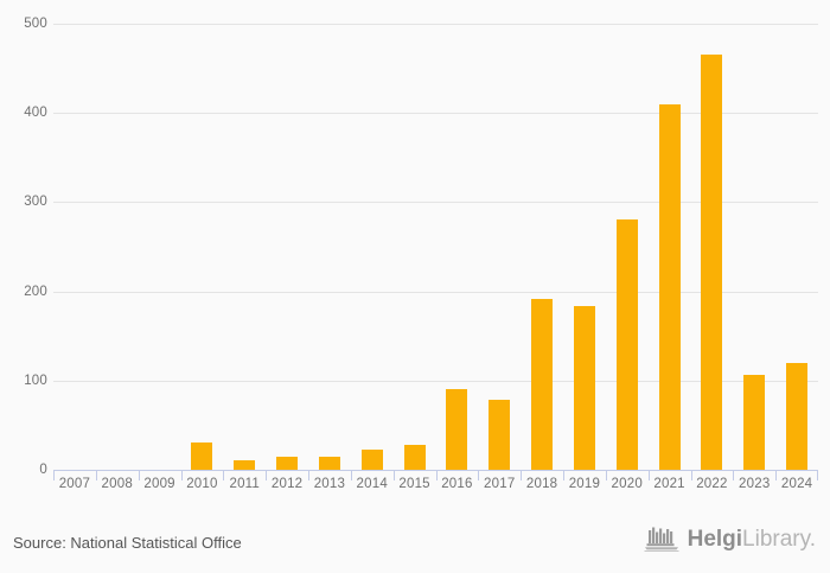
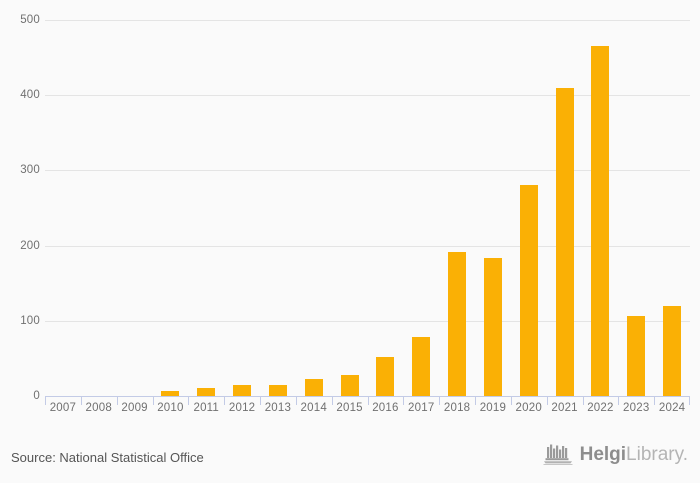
2010: 30 -> 10
2016: 90 -> 50
